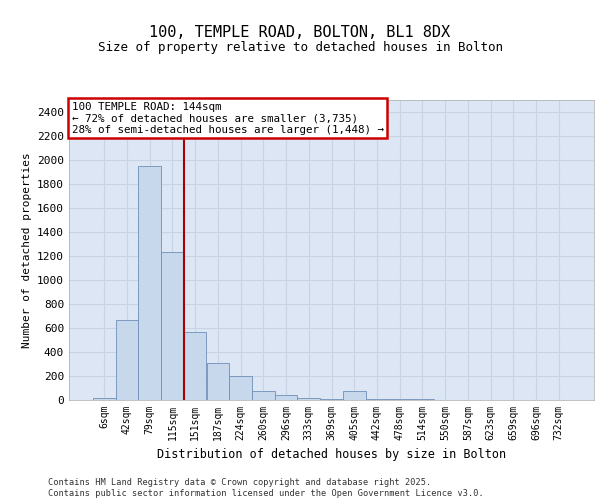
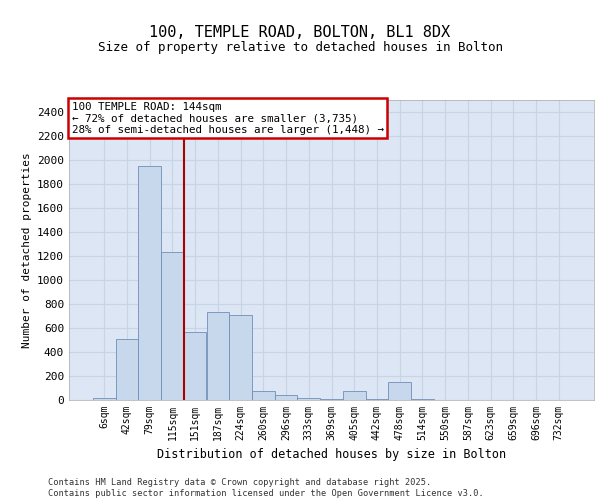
42sqm: 670 -> 510
187sqm: 310 -> 730
224sqm: 200 -> 710
478sqm: 10 -> 150
